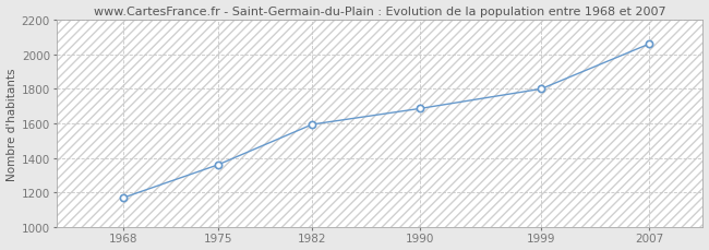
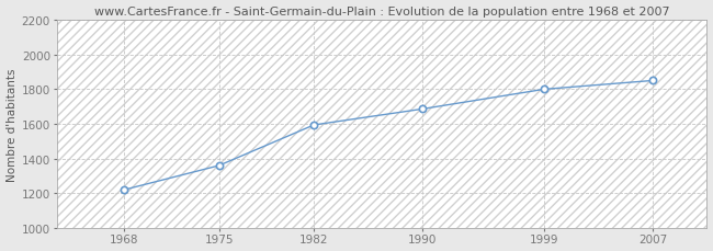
1968: 1170 -> 1220
2007: 2060 -> 1850
